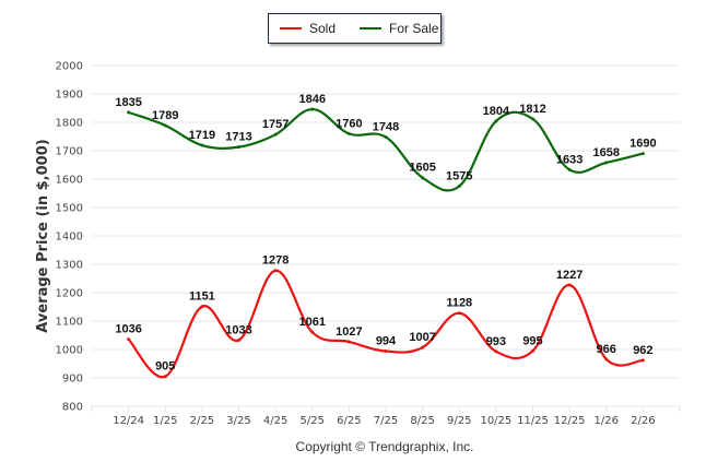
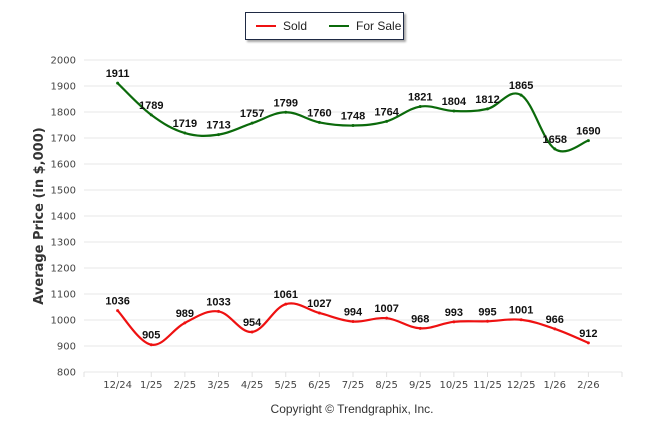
For Sale/12/24: 1835 -> 1911
Sold/2/25: 1151 -> 989
Sold/4/25: 1278 -> 954
For Sale/5/25: 1846 -> 1799
For Sale/8/25: 1605 -> 1764
Sold/9/25: 1128 -> 968
For Sale/9/25: 1575 -> 1821
Sold/12/25: 1227 -> 1001
For Sale/12/25: 1633 -> 1865
Sold/2/26: 962 -> 912
